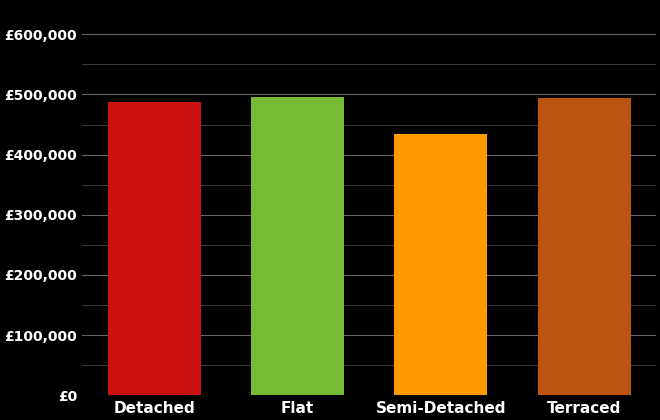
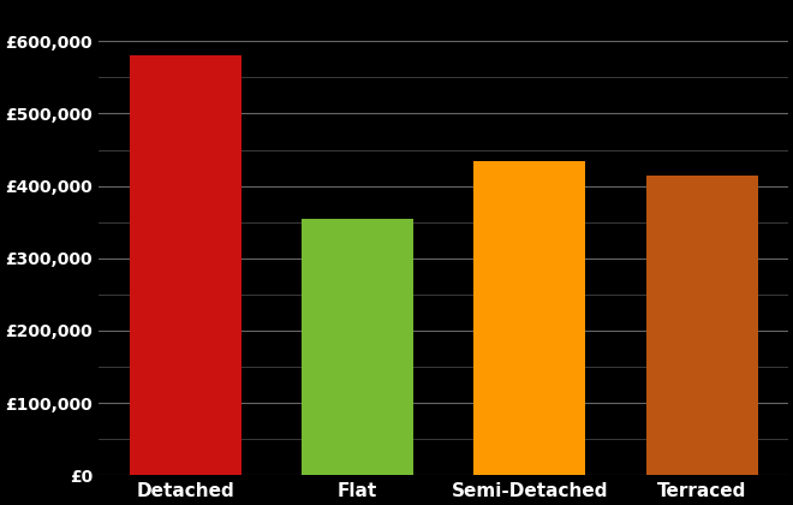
Detached: £488,000 -> £580,000
Flat: £496,000 -> £355,000
Terraced: £494,000 -> £415,000
